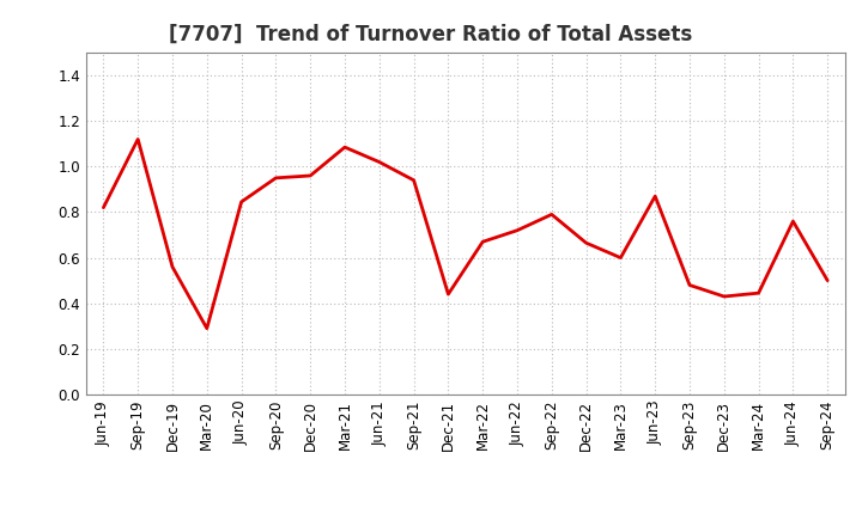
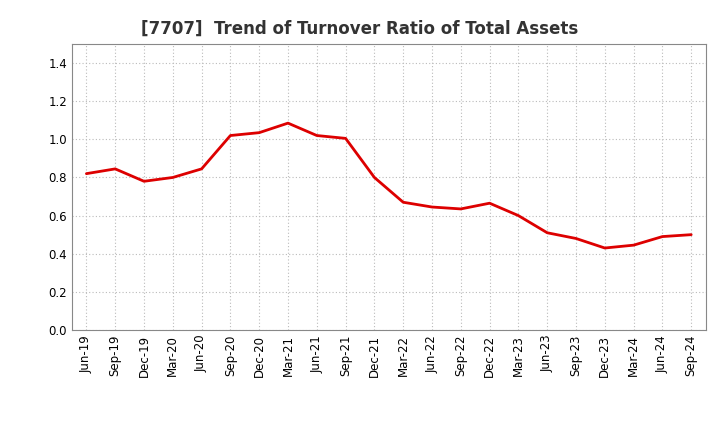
Sep-19: 1.12 -> 0.84
Dec-19: 0.56 -> 0.78
Mar-20: 0.29 -> 0.80
Sep-20: 0.95 -> 1.02
Dec-20: 0.96 -> 1.03
Sep-21: 0.94 -> 1.00
Dec-21: 0.44 -> 0.80
Jun-22: 0.72 -> 0.65
Sep-22: 0.79 -> 0.64
Jun-23: 0.87 -> 0.51
Jun-24: 0.76 -> 0.49
